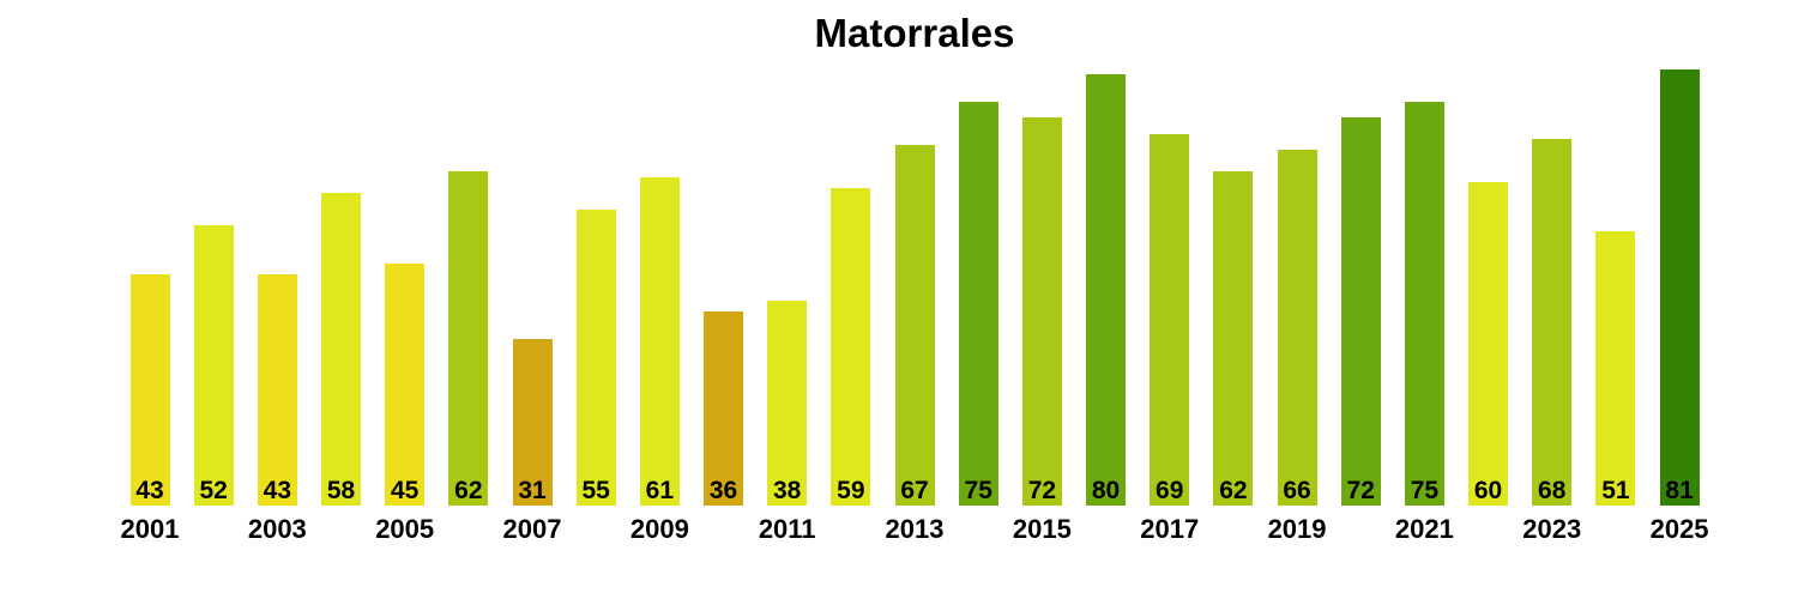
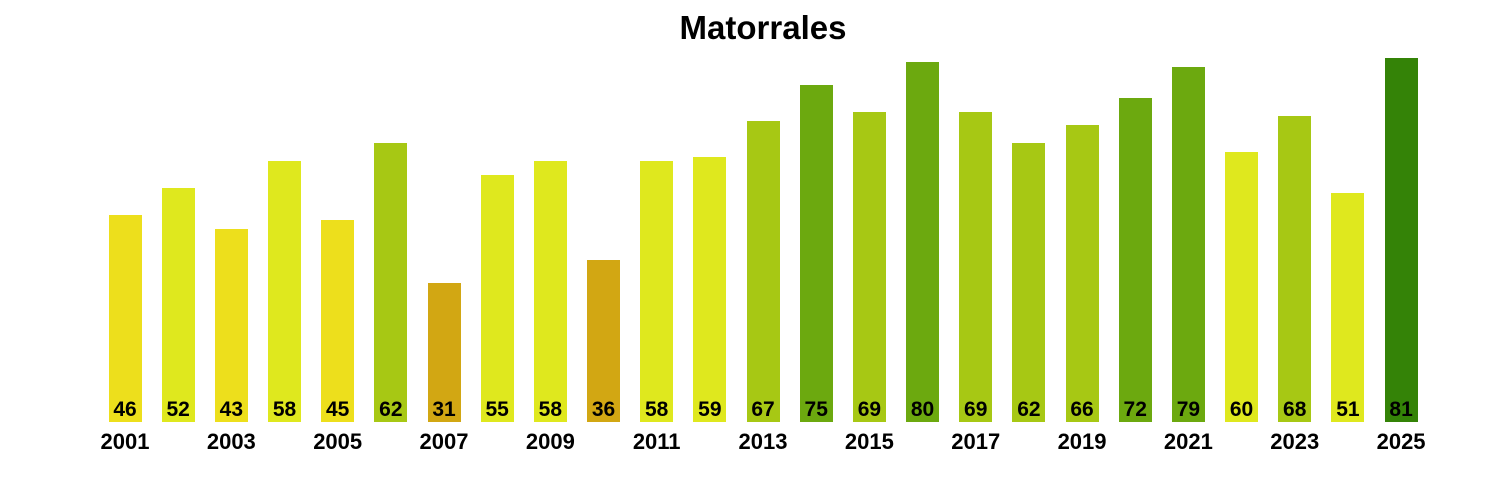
2001: 43 -> 46
2009: 61 -> 58
2011: 38 -> 58
2015: 72 -> 69
2021: 75 -> 79
